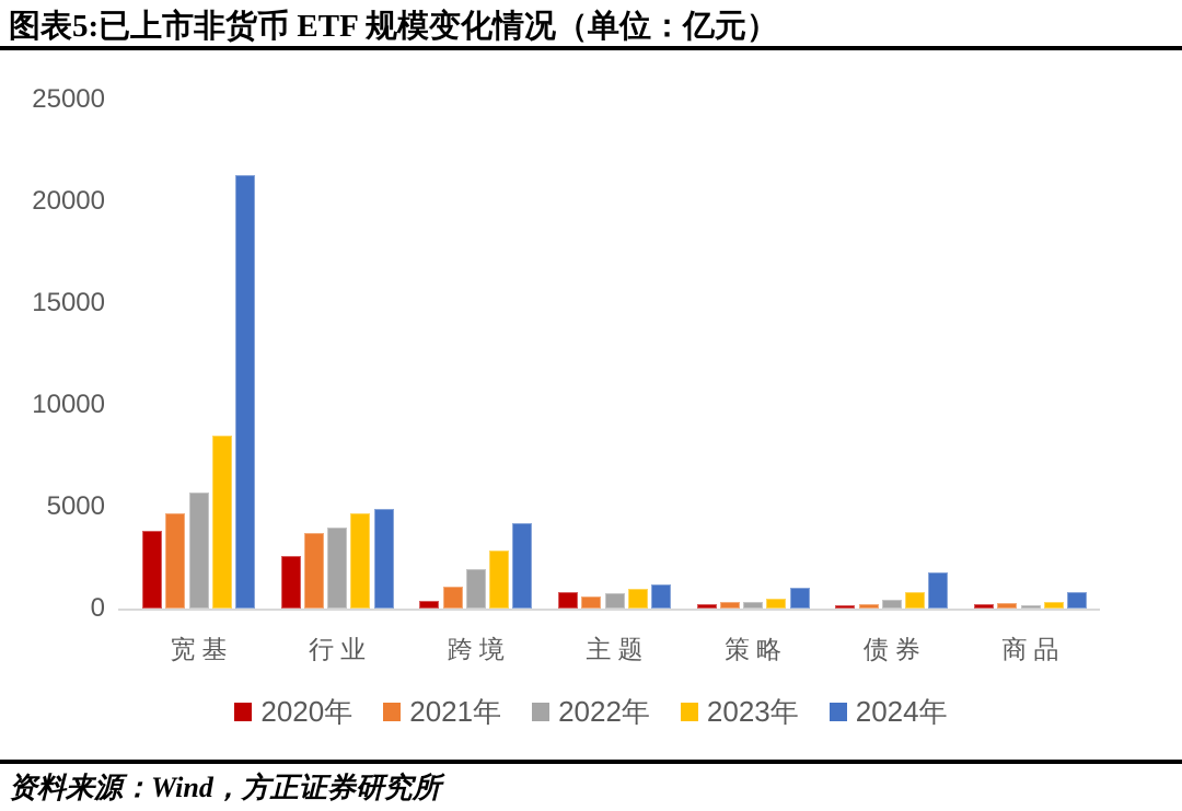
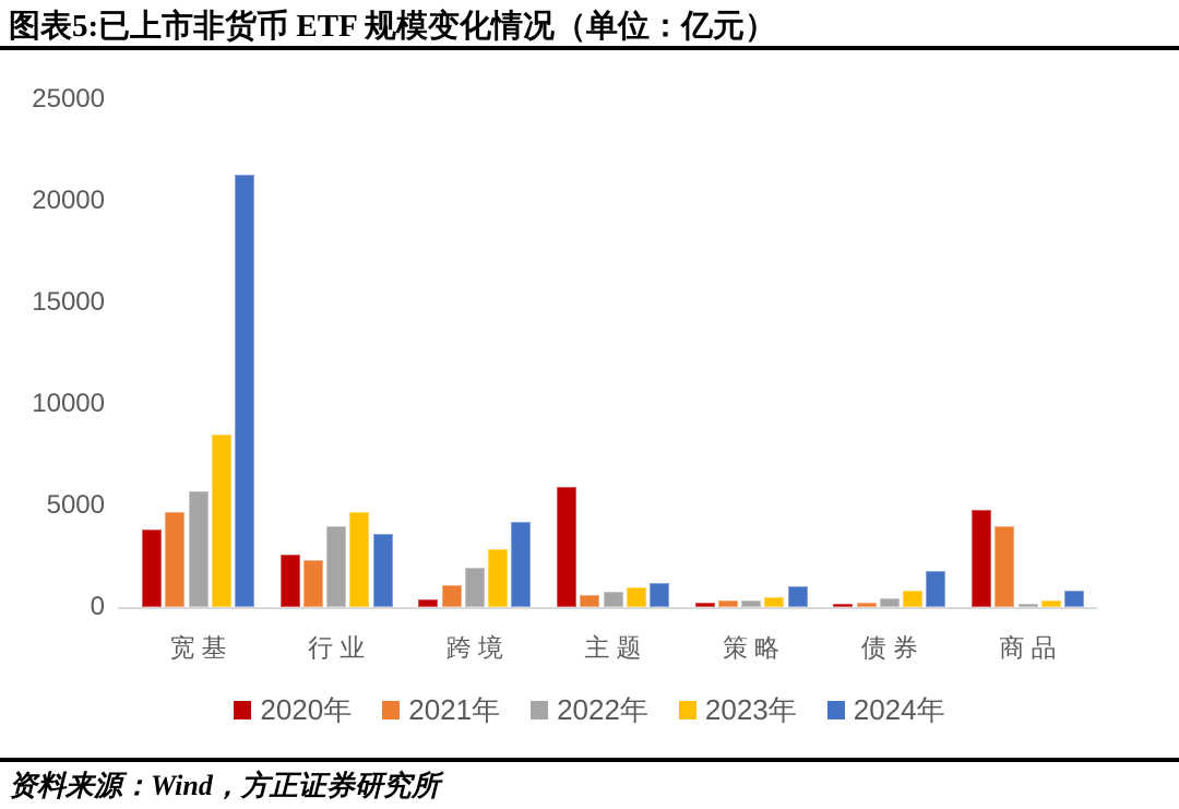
2021年/行业: 3700 -> 2300
2024年/行业: 4900 -> 3600
2020年/主题: 800 -> 5900
2020年/商品: 200 -> 4800
2021年/商品: 300 -> 4000
